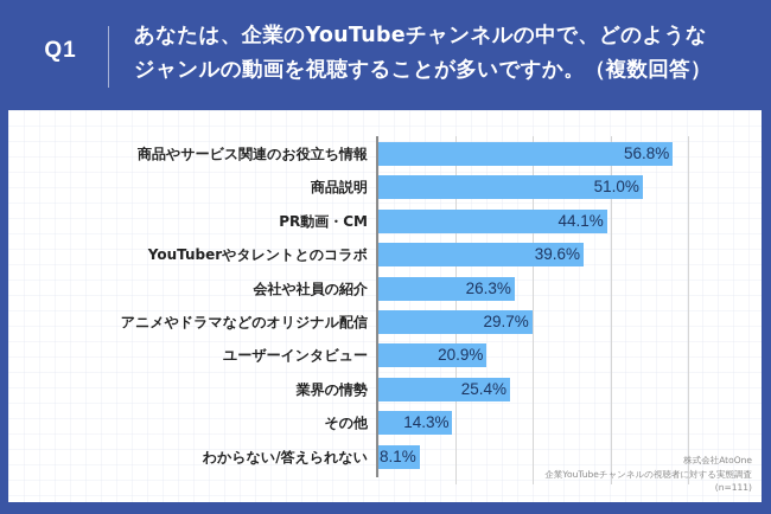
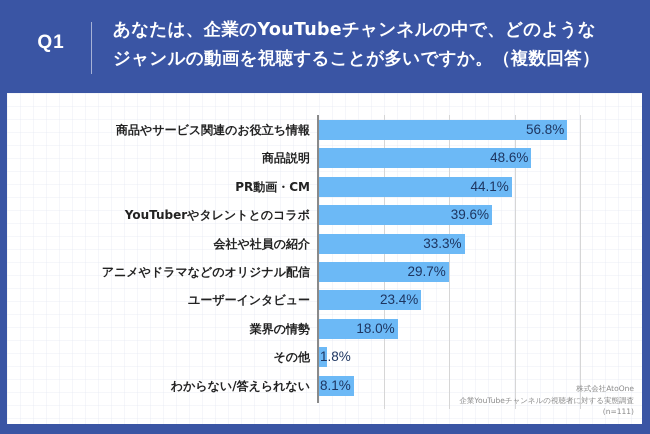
商品説明: 51.0% -> 48.6%
会社や社員の紹介: 26.3% -> 33.3%
ユーザーインタビュー: 20.9% -> 23.4%
業界の情勢: 25.4% -> 18.0%
その他: 14.3% -> 1.8%
